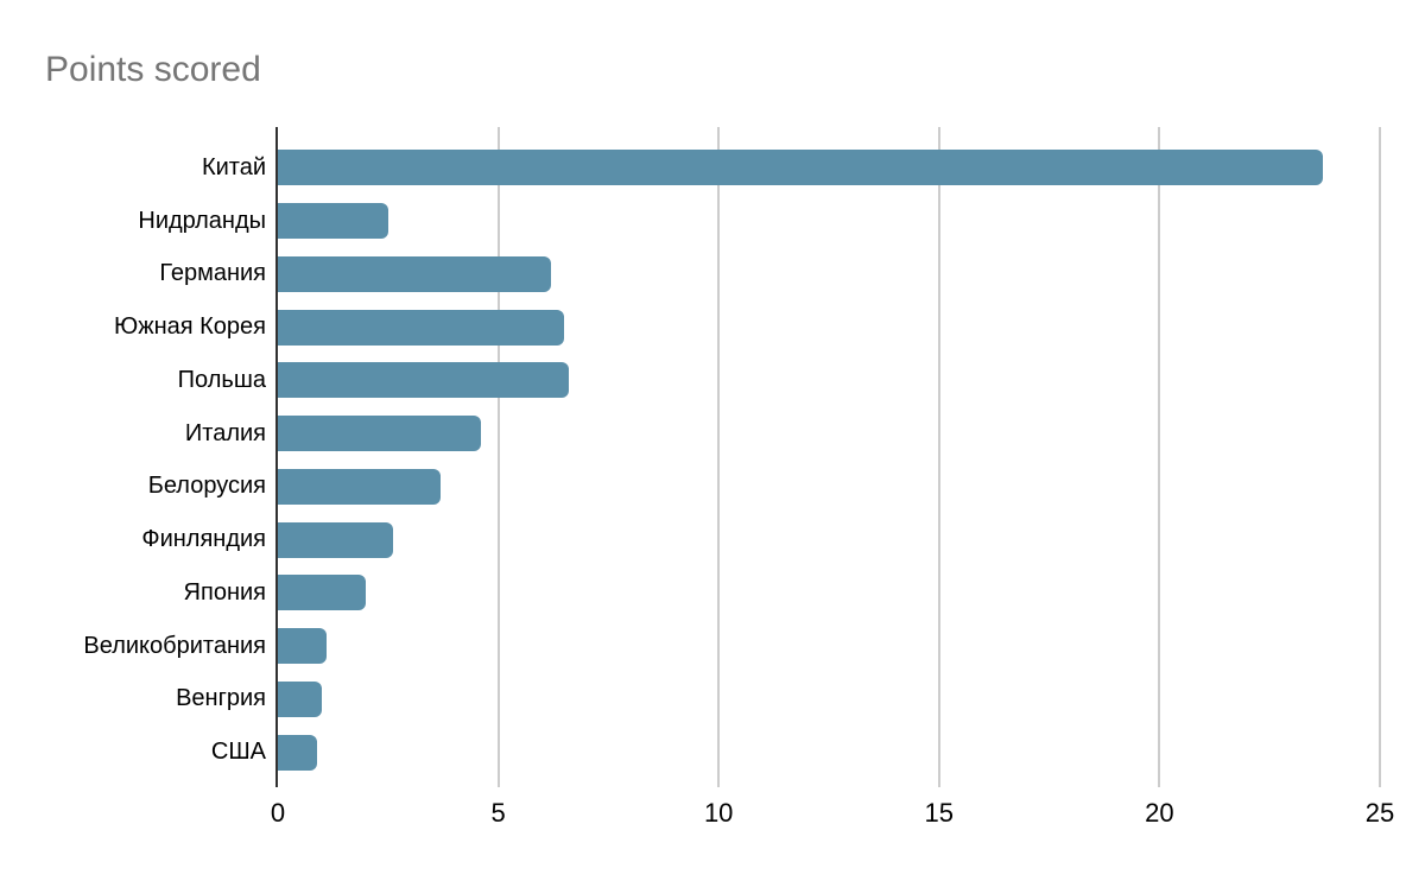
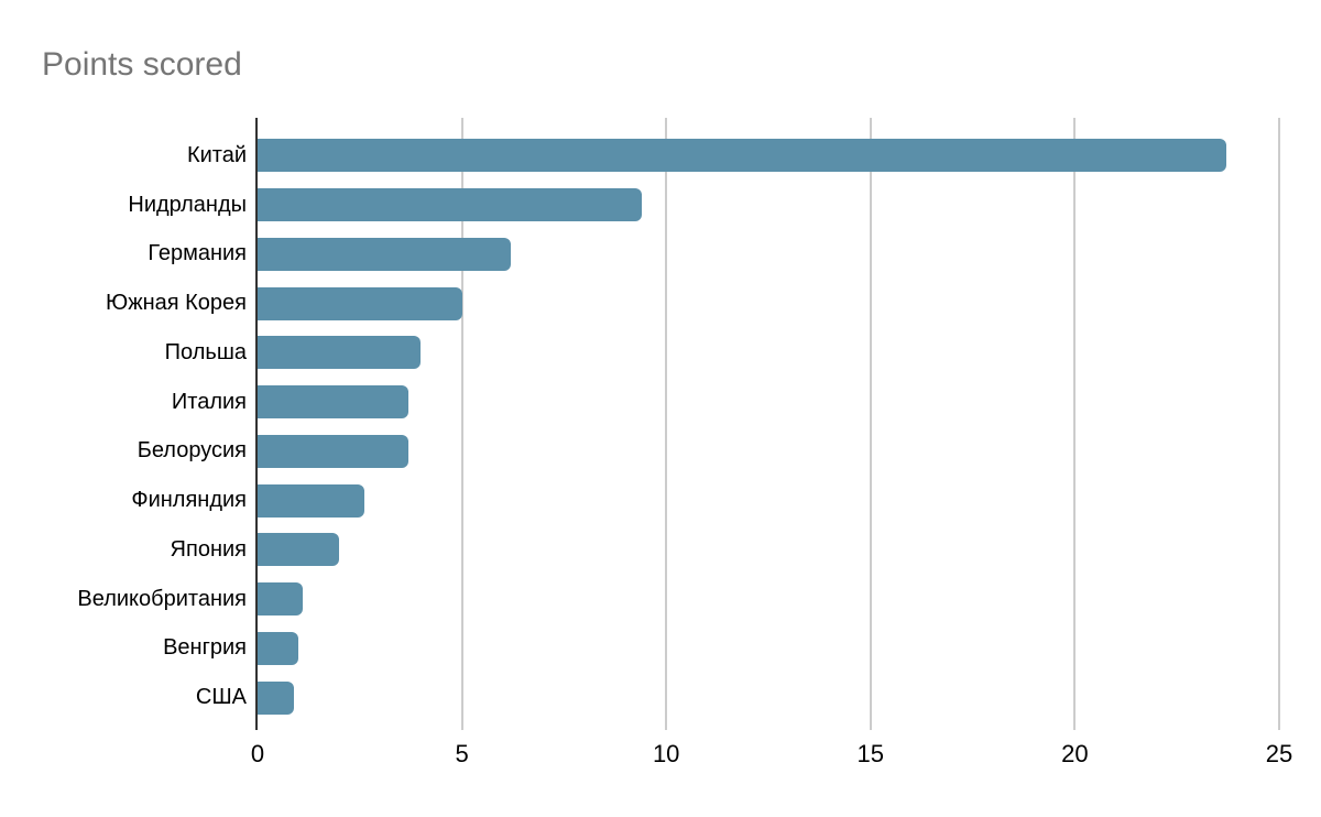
Нидрланды: 2.5 -> 9.4
Южная Корея: 6.5 -> 5.0
Польша: 6.6 -> 4.0
Италия: 4.6 -> 3.7
